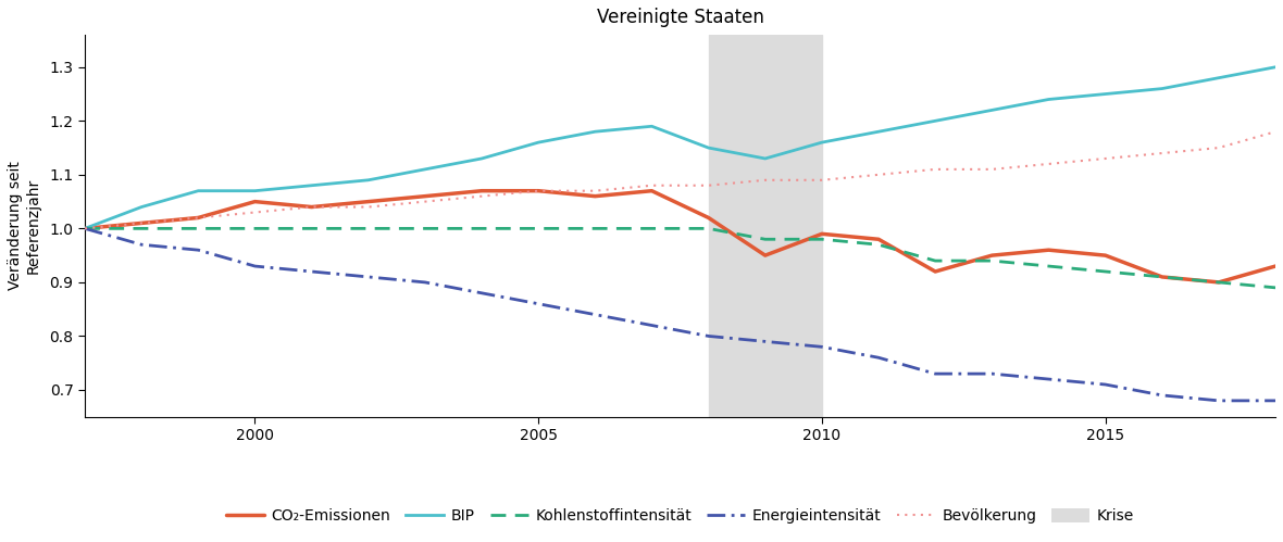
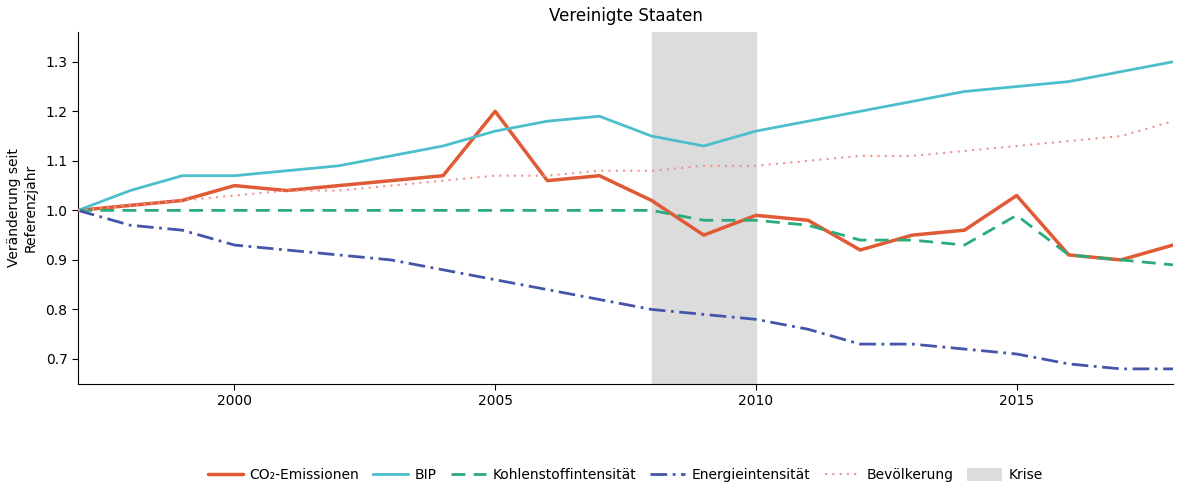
CO₂-Emissionen/2005: 1.07 -> 1.20
CO₂-Emissionen/2015: 0.95 -> 1.03
Kohlenstoffintensität/2015: 0.92 -> 0.99
